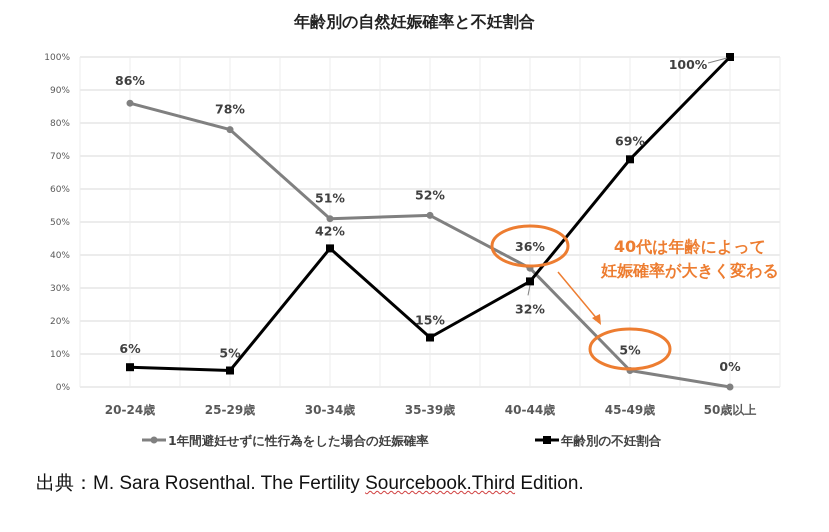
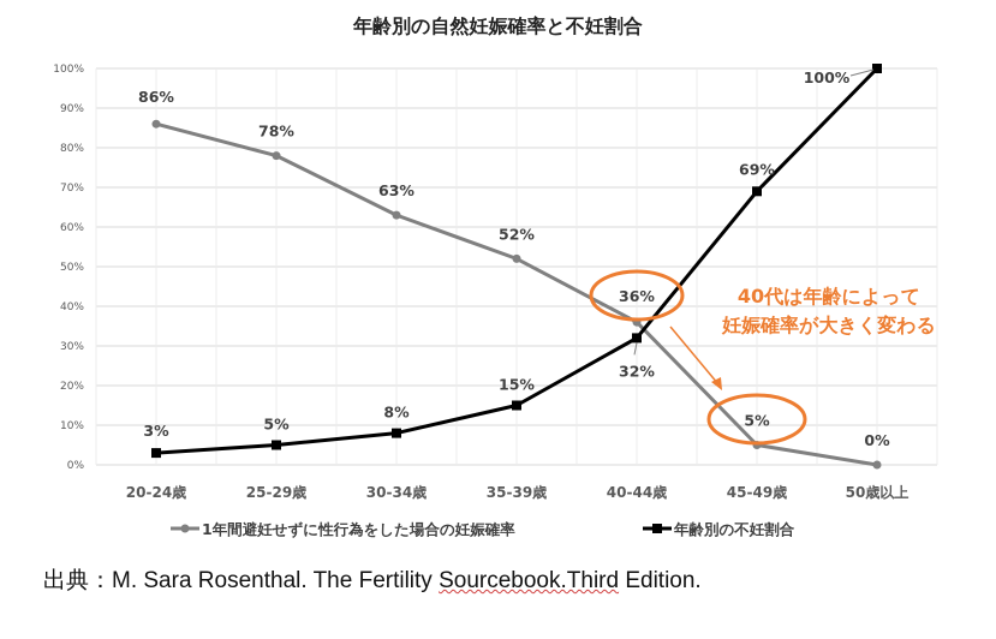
年齢別の不妊割合/20-24歳: 6% -> 3%
1年間避妊せずに性行為をした場合の妊娠確率/30-34歳: 51% -> 63%
年齢別の不妊割合/30-34歳: 42% -> 8%
